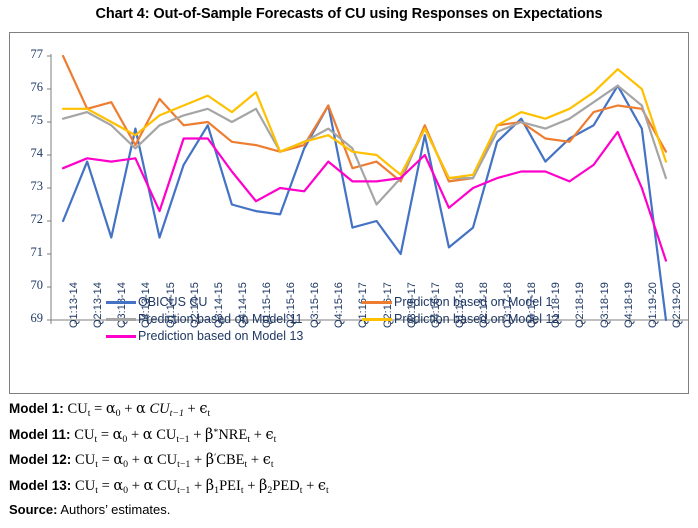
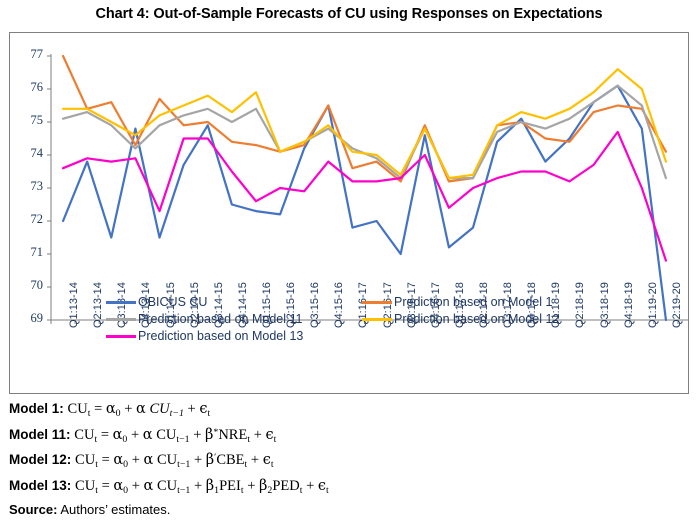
Prediction based on Model 12/Q4:15-16: 74.6 -> 74.9
Prediction based on Model 11/Q2:16-17: 72.5 -> 73.9
OBICUS CU/Q3:18-19: 74.9 -> 75.6
